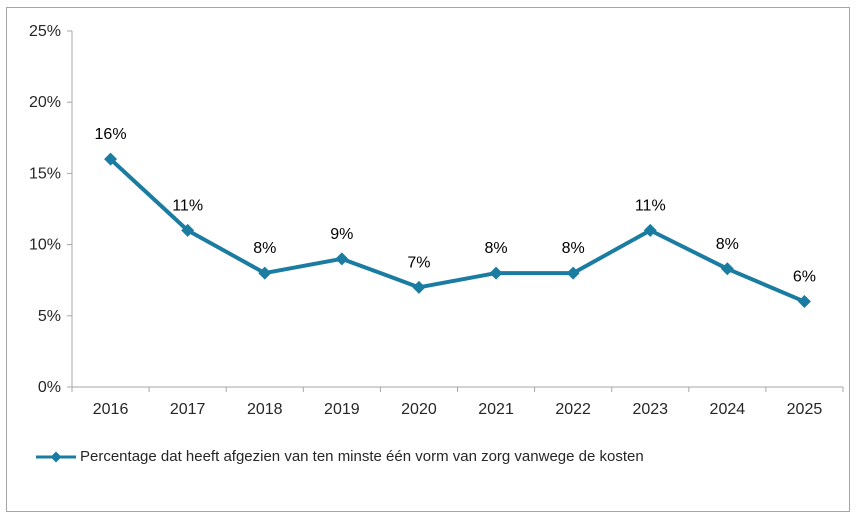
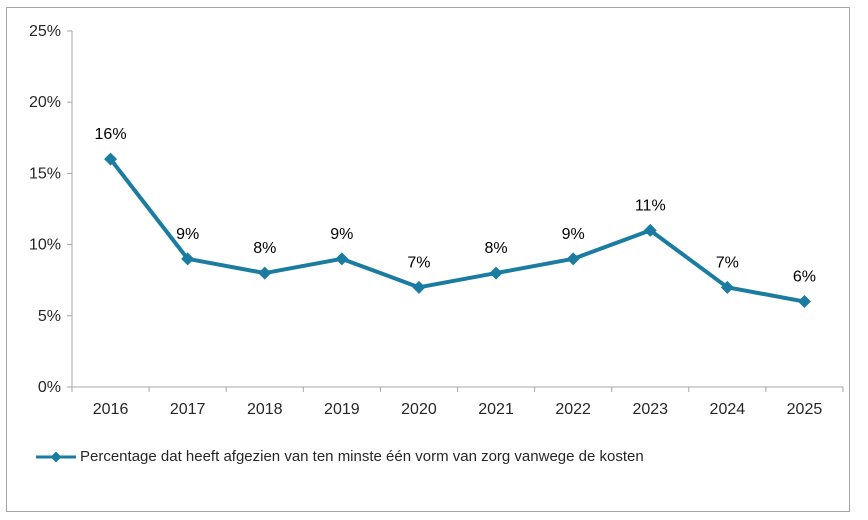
2017: 11% -> 9%
2022: 8% -> 9%
2024: 8% -> 7%
